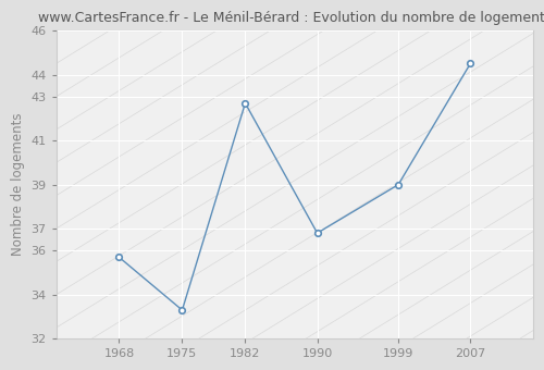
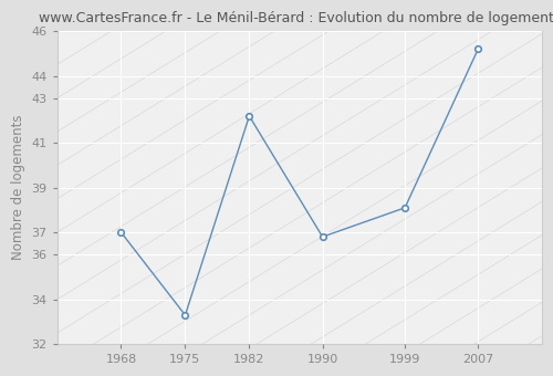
1968: 35.7 -> 37.0
1982: 42.7 -> 42.2
1999: 39.0 -> 38.1
2007: 44.5 -> 45.2
